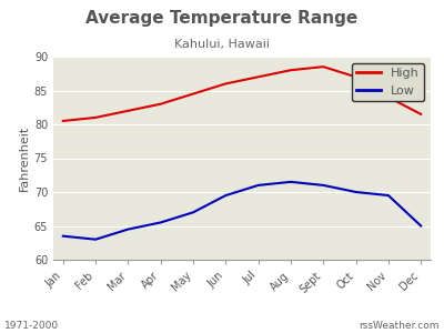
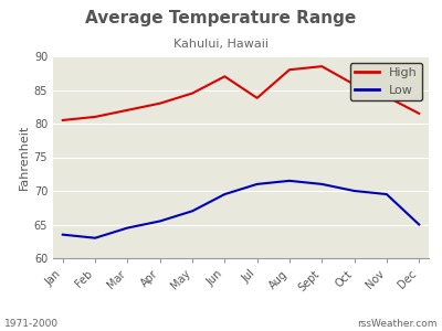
High/Jun: 86.0 -> 87.0
High/Jul: 87.0 -> 83.8
High/Oct: 87.0 -> 85.8
